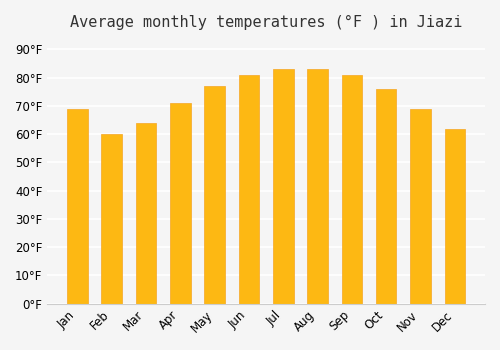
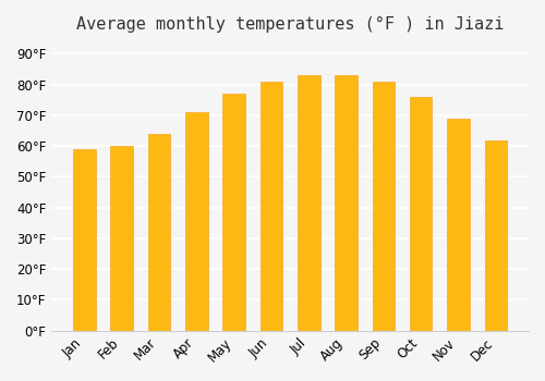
Jan: 69°F -> 59°F
